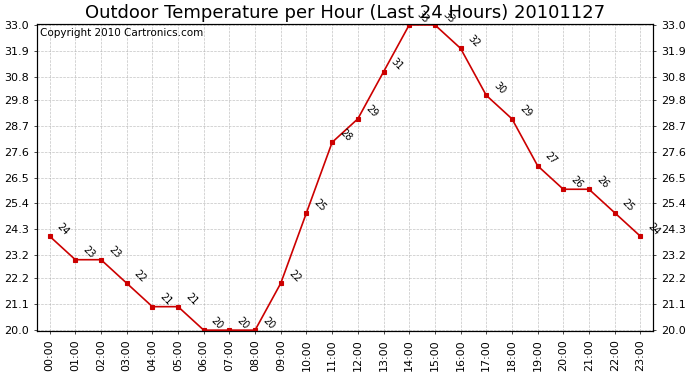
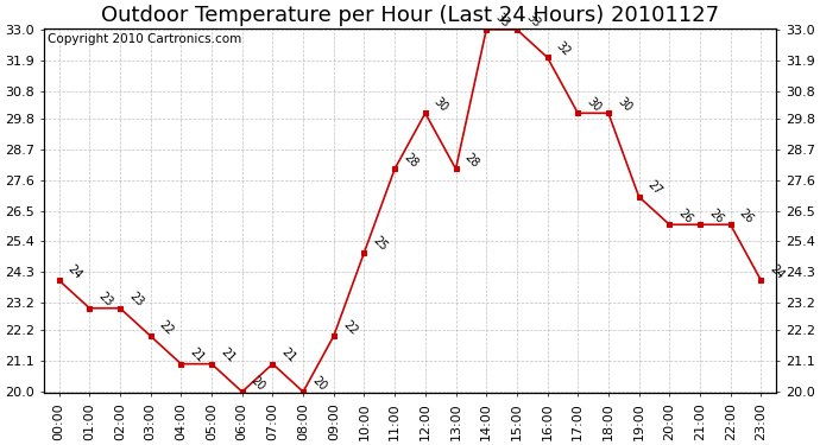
07:00: 20 -> 21
12:00: 29 -> 30
13:00: 31 -> 28
18:00: 29 -> 30
22:00: 25 -> 26
